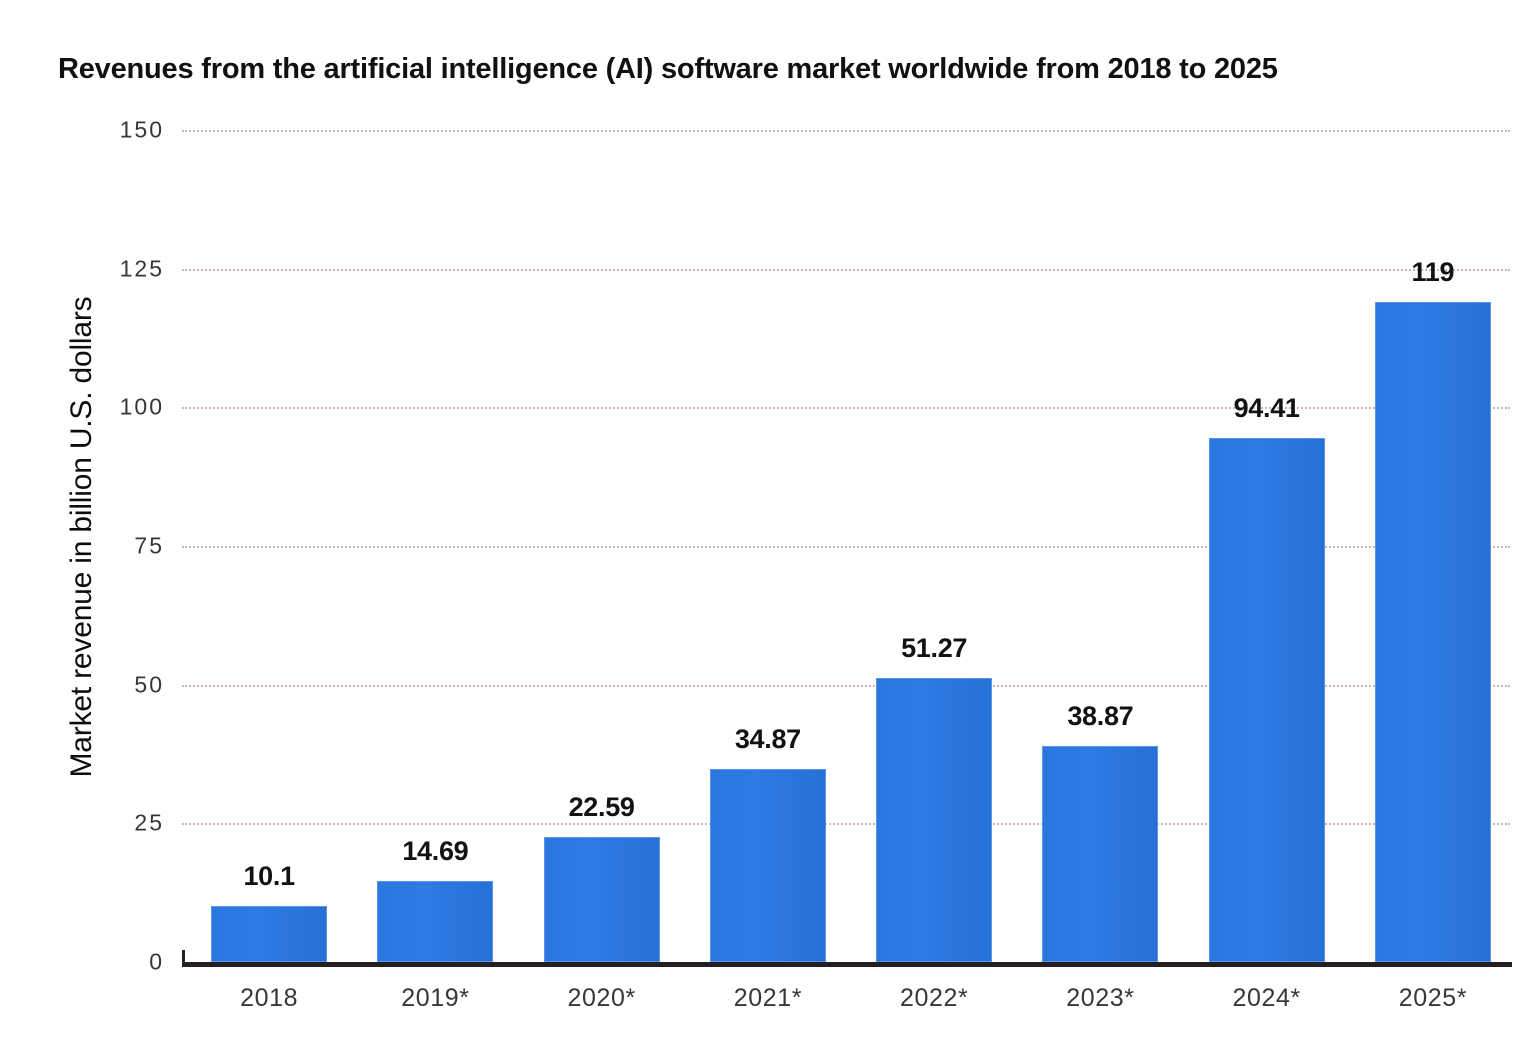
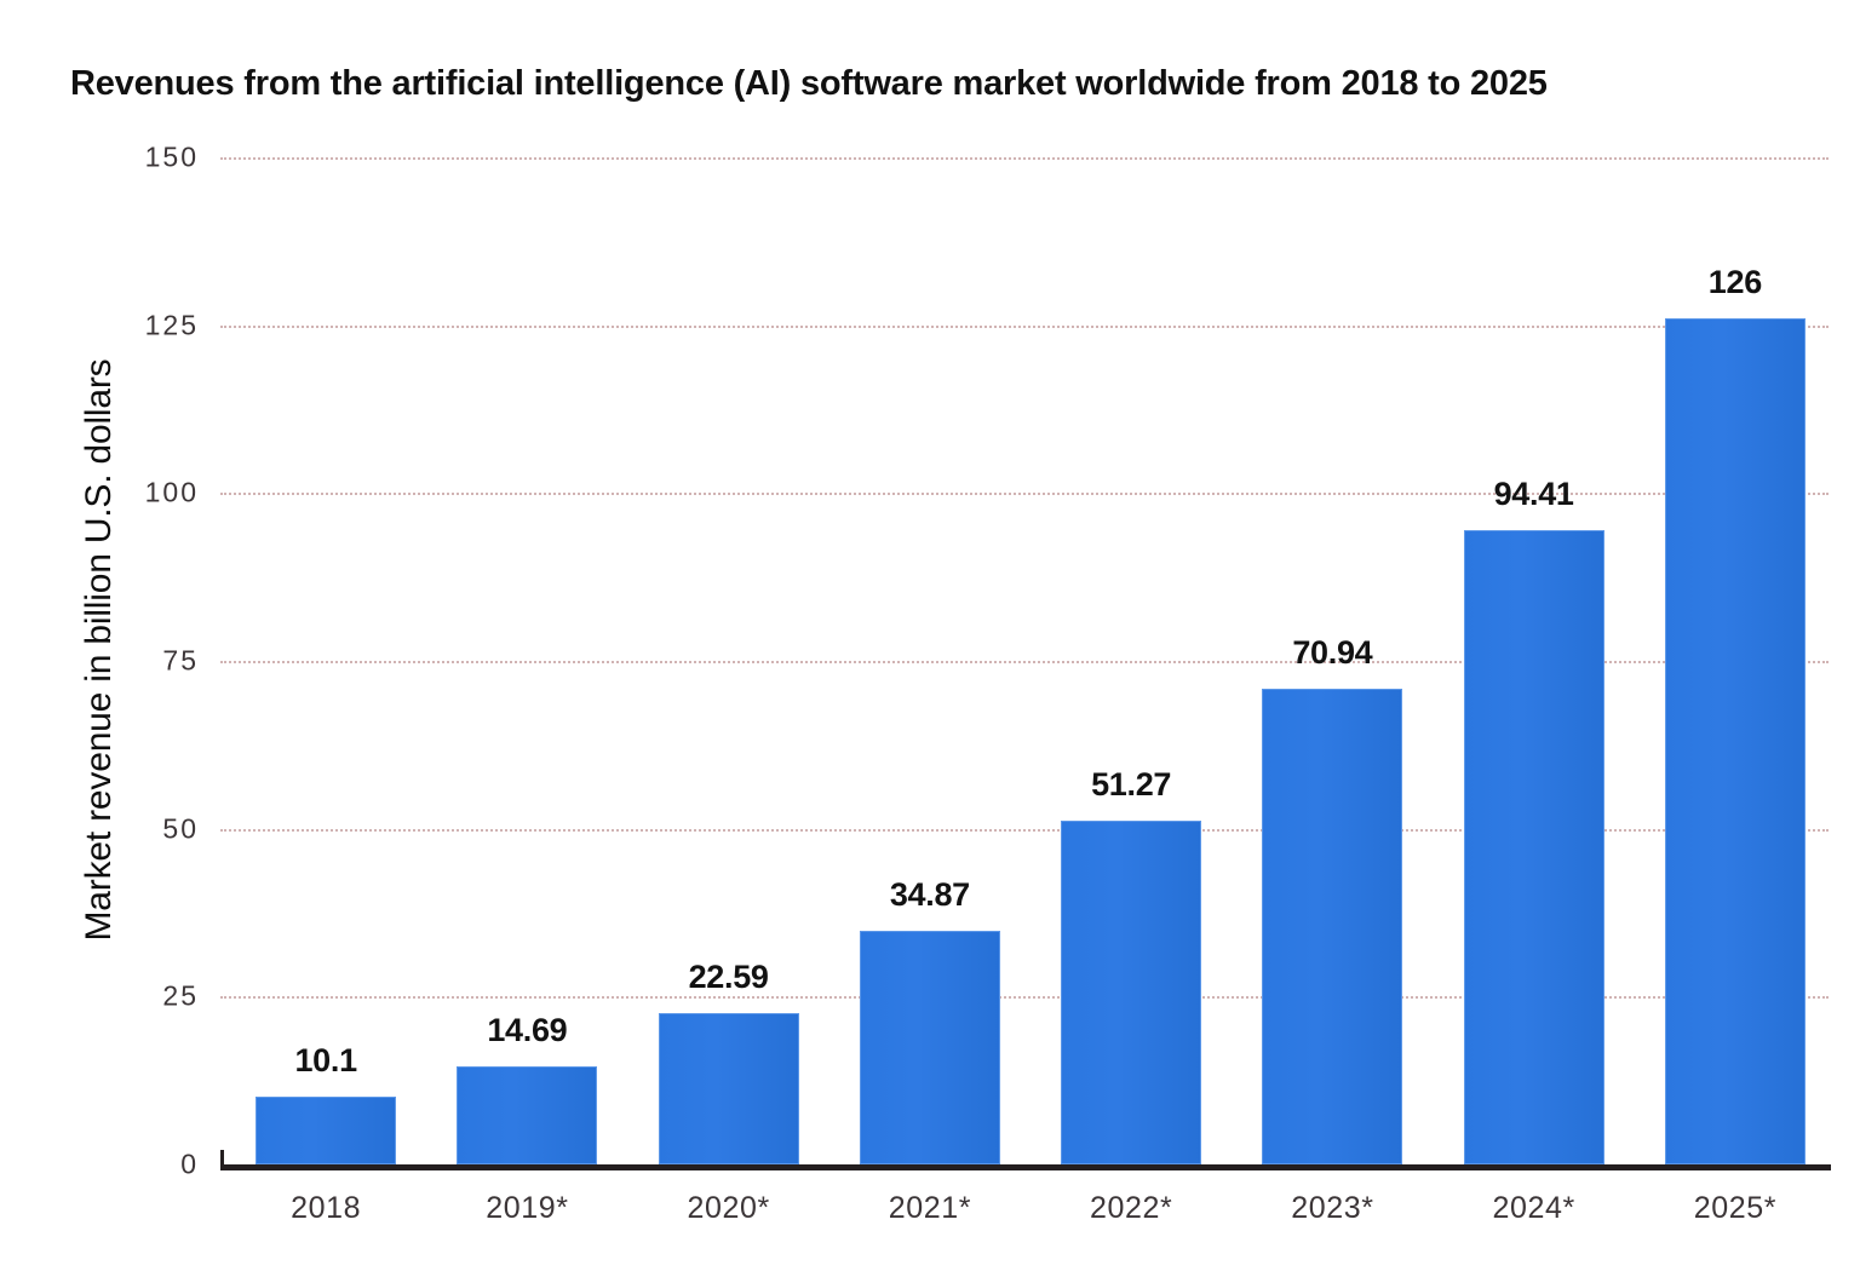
2023*: 38.87 -> 70.94
2025*: 119 -> 126
